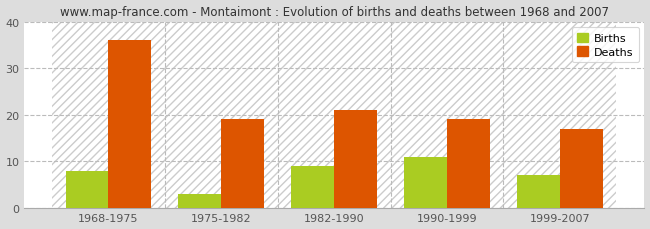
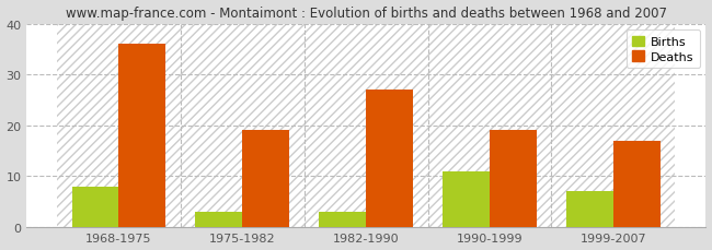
Births/1982-1990: 9 -> 3
Deaths/1982-1990: 21 -> 27
